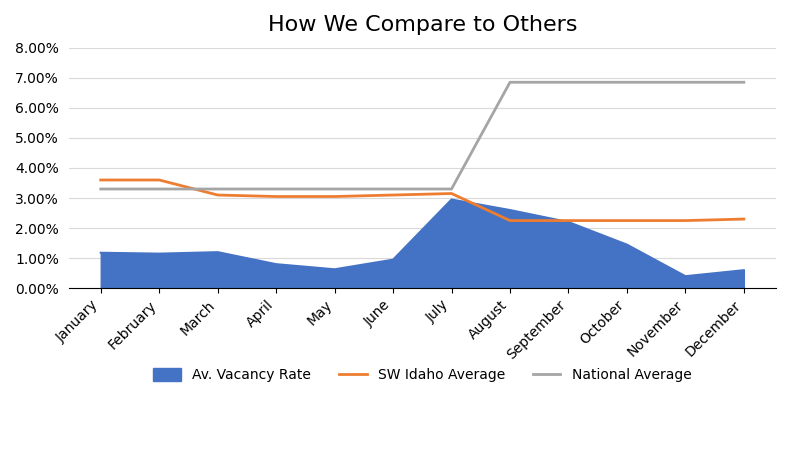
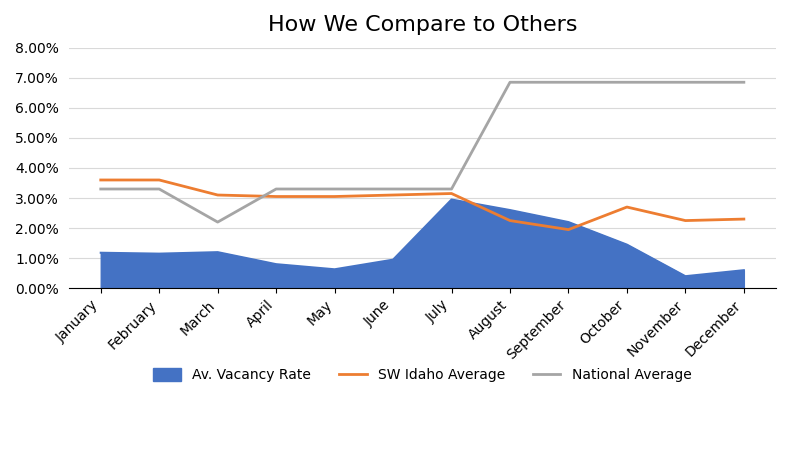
National Average/March: 3.30% -> 2.20%
SW Idaho Average/September: 2.25% -> 1.95%
SW Idaho Average/October: 2.25% -> 2.70%
